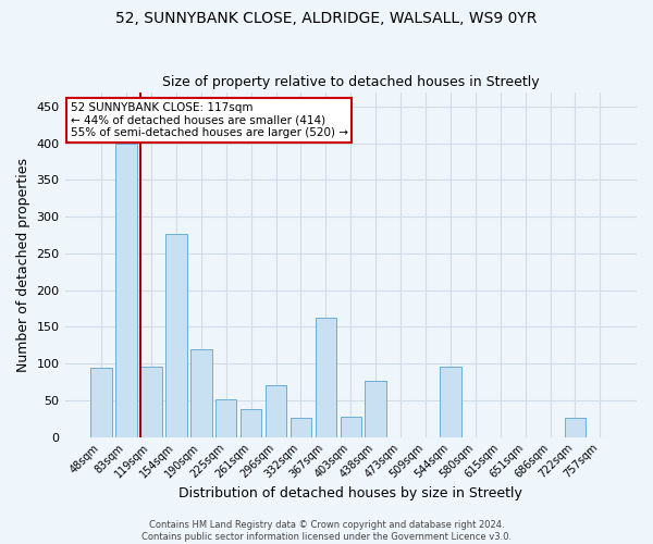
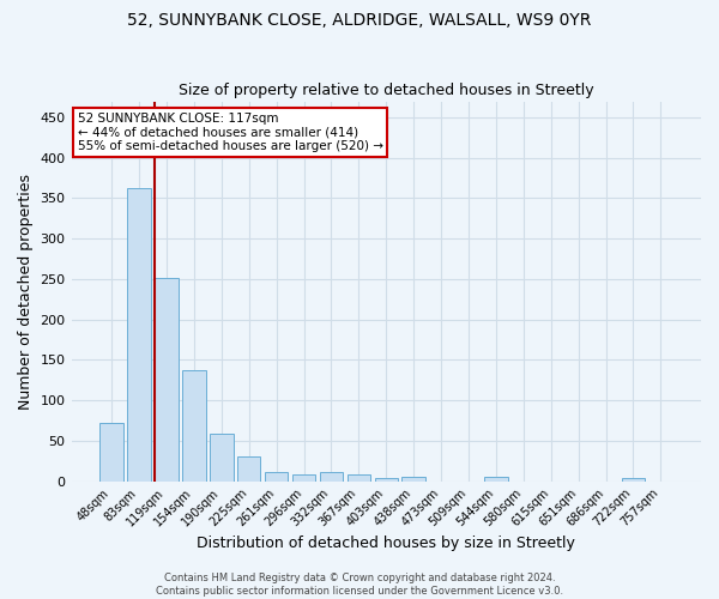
48sqm: 94 -> 72
83sqm: 400 -> 363
119sqm: 96 -> 251
154sqm: 276 -> 137
190sqm: 120 -> 59
225sqm: 52 -> 30
261sqm: 38 -> 11
296sqm: 70 -> 8
332sqm: 26 -> 11
367sqm: 162 -> 8
403sqm: 28 -> 4
438sqm: 76 -> 5
544sqm: 96 -> 5
722sqm: 26 -> 4
